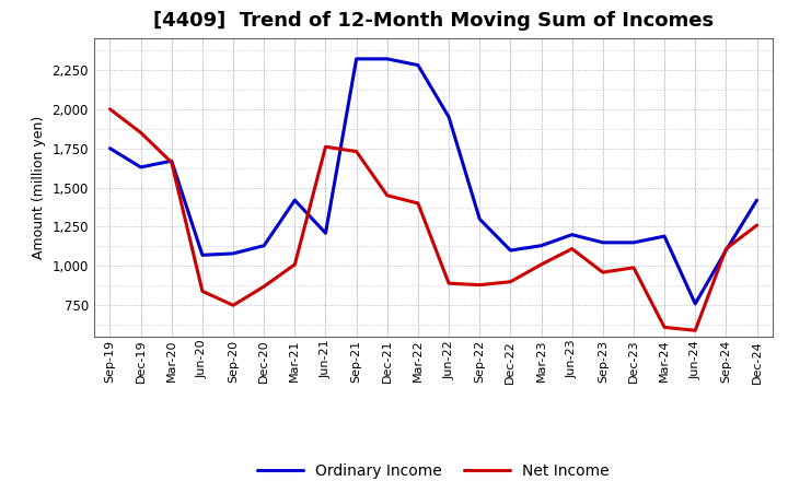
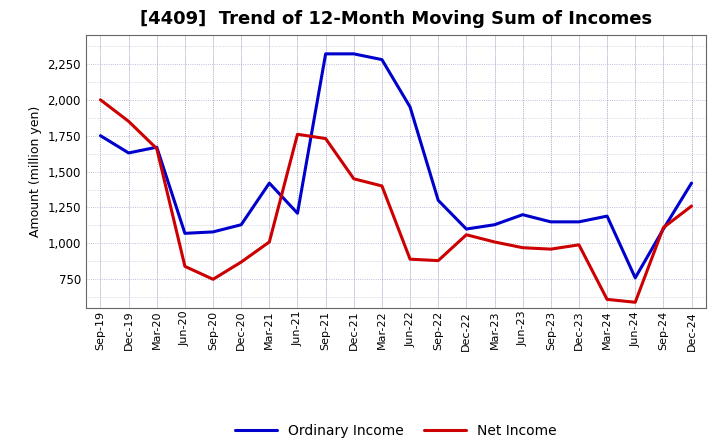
Net Income/Dec-22: 900 -> 1,060
Net Income/Jun-23: 1,110 -> 970
